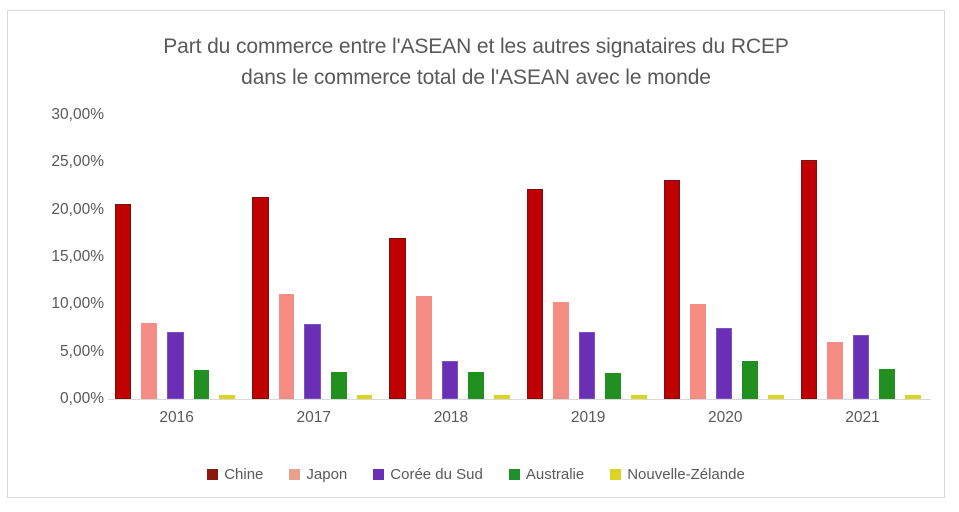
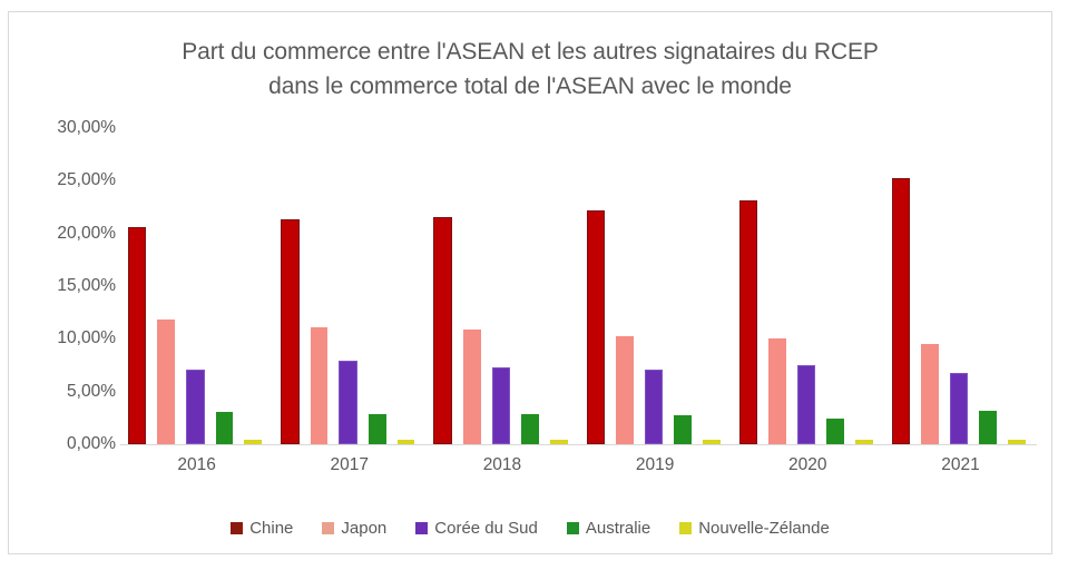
Japon/2016: 8% -> 12%
Chine/2018: 17% -> 22%
Corée du Sud/2018: 4% -> 7%
Australie/2020: 4% -> 2%
Japon/2021: 6% -> 10%
